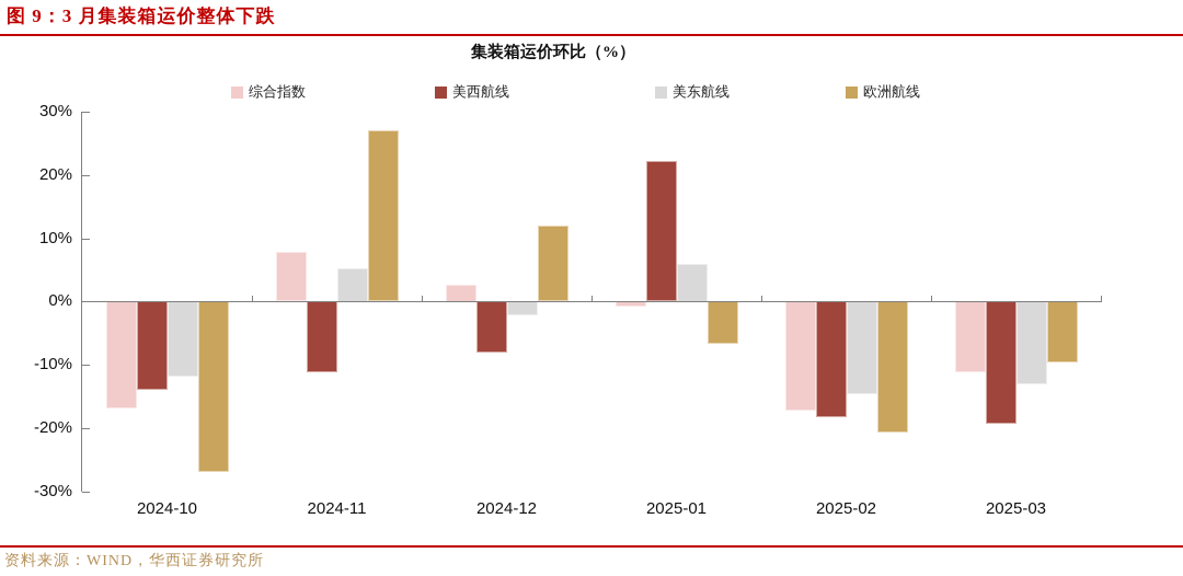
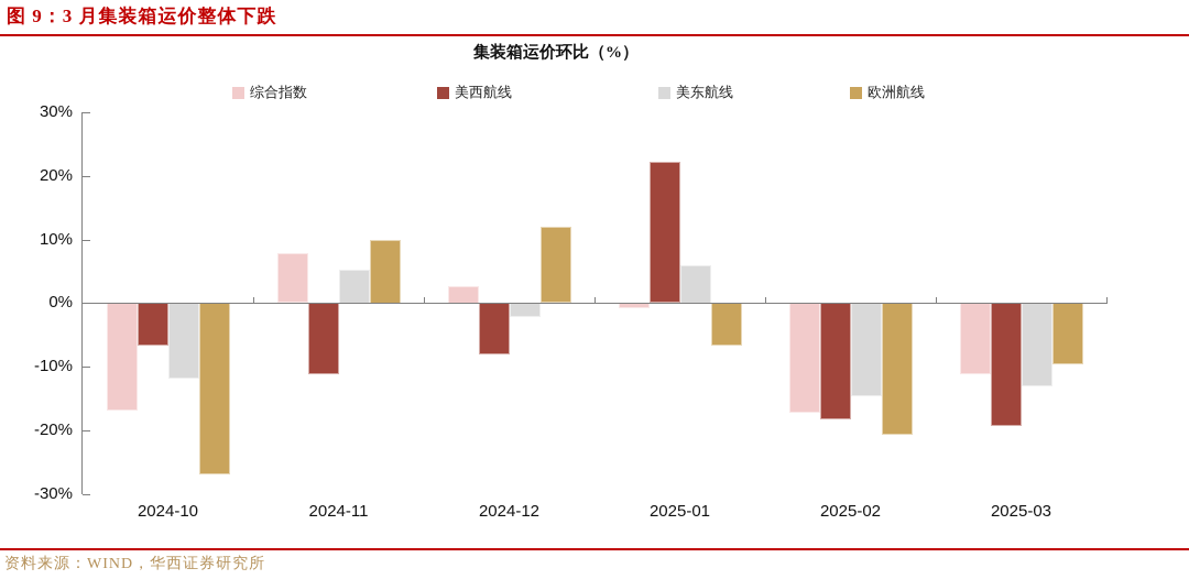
美西航线/2024-10: -14% -> -7%
欧洲航线/2024-11: 27% -> 10%
